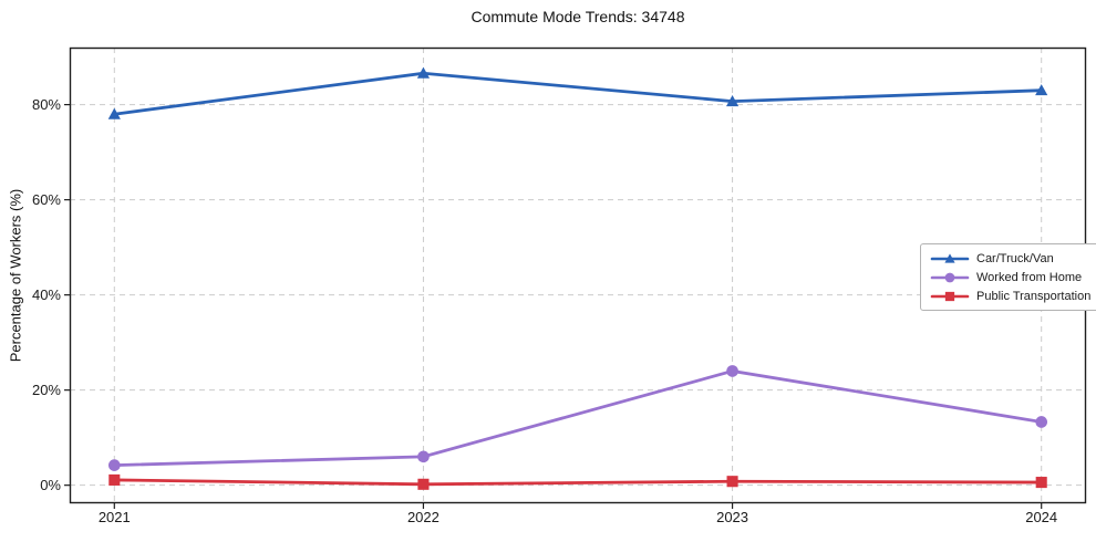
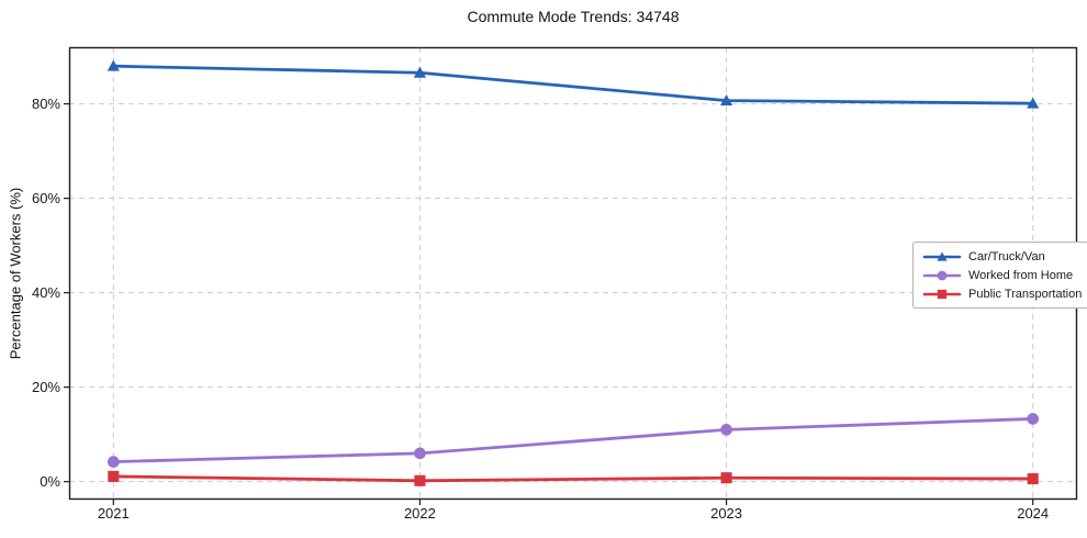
Car/Truck/Van/2021: 78% -> 88%
Worked from Home/2023: 24% -> 11%
Car/Truck/Van/2024: 83% -> 80%
